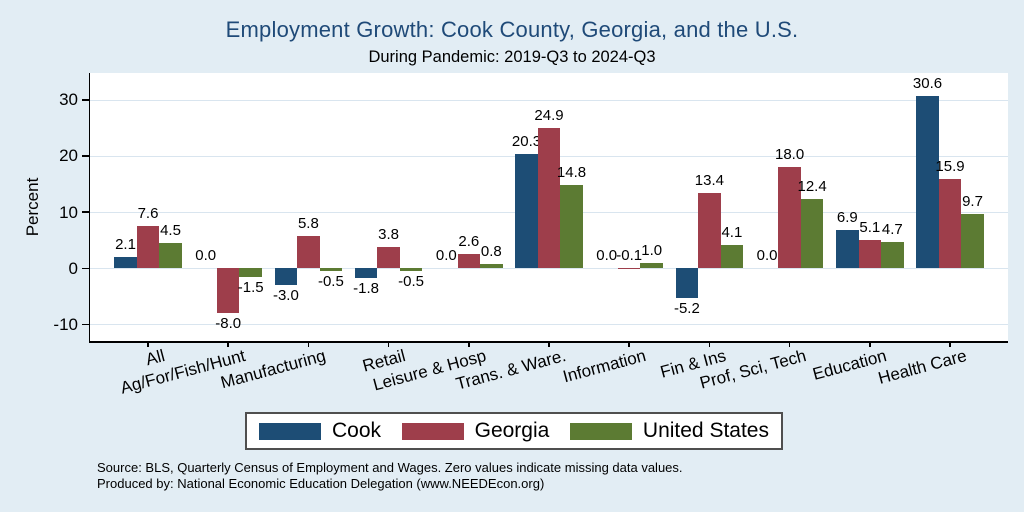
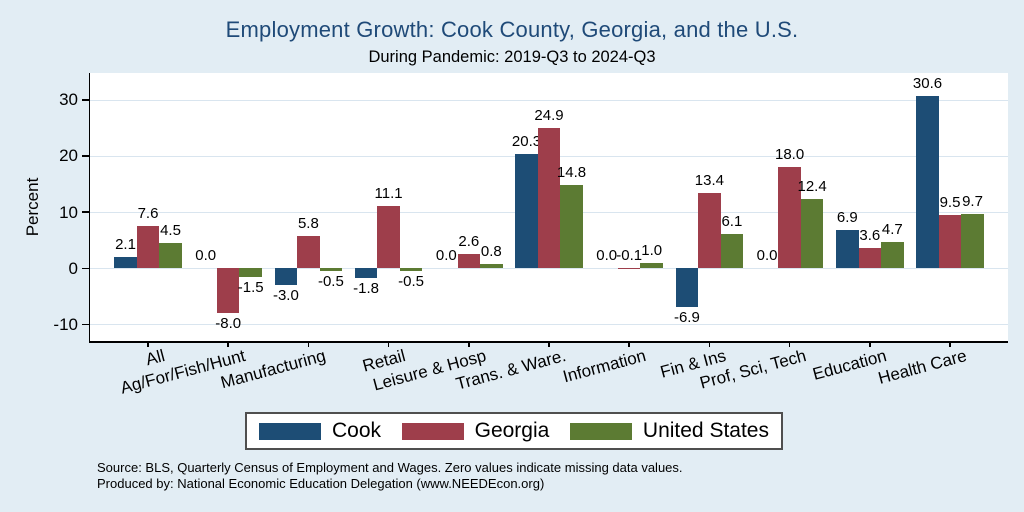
Georgia/Retail: 3.8 -> 11.1
Cook/Fin & Ins: -5.2 -> -6.9
United States/Fin & Ins: 4.1 -> 6.1
Georgia/Education: 5.1 -> 3.6
Georgia/Health Care: 15.9 -> 9.5
